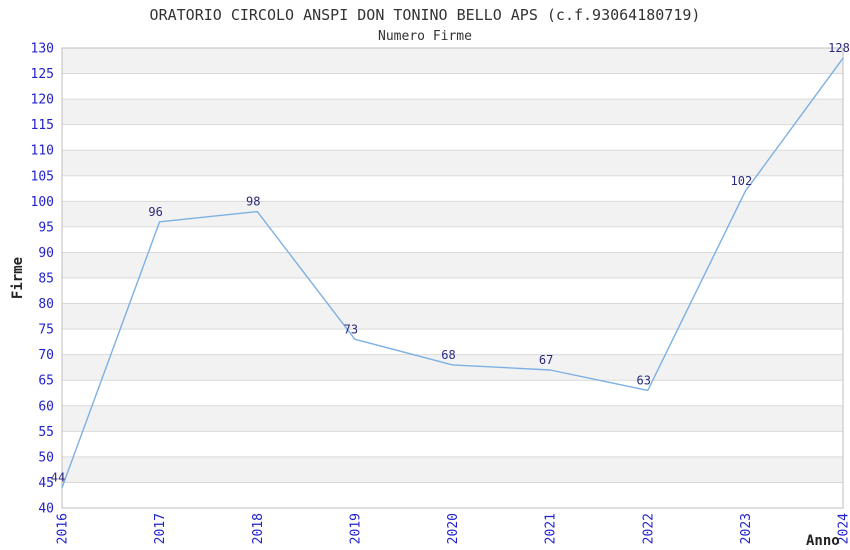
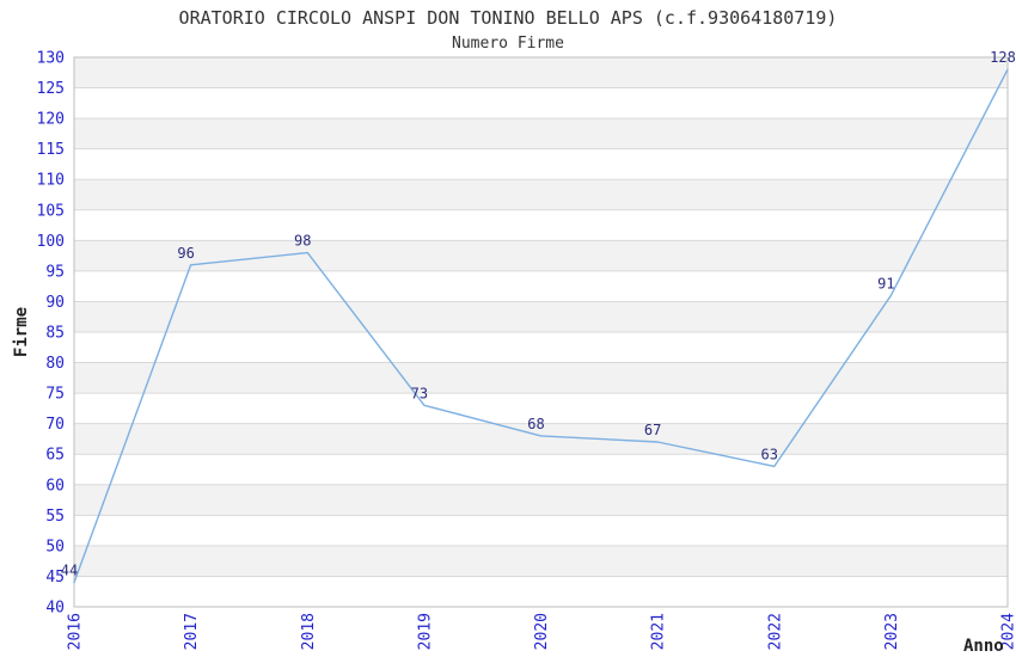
2023: 102 -> 91
